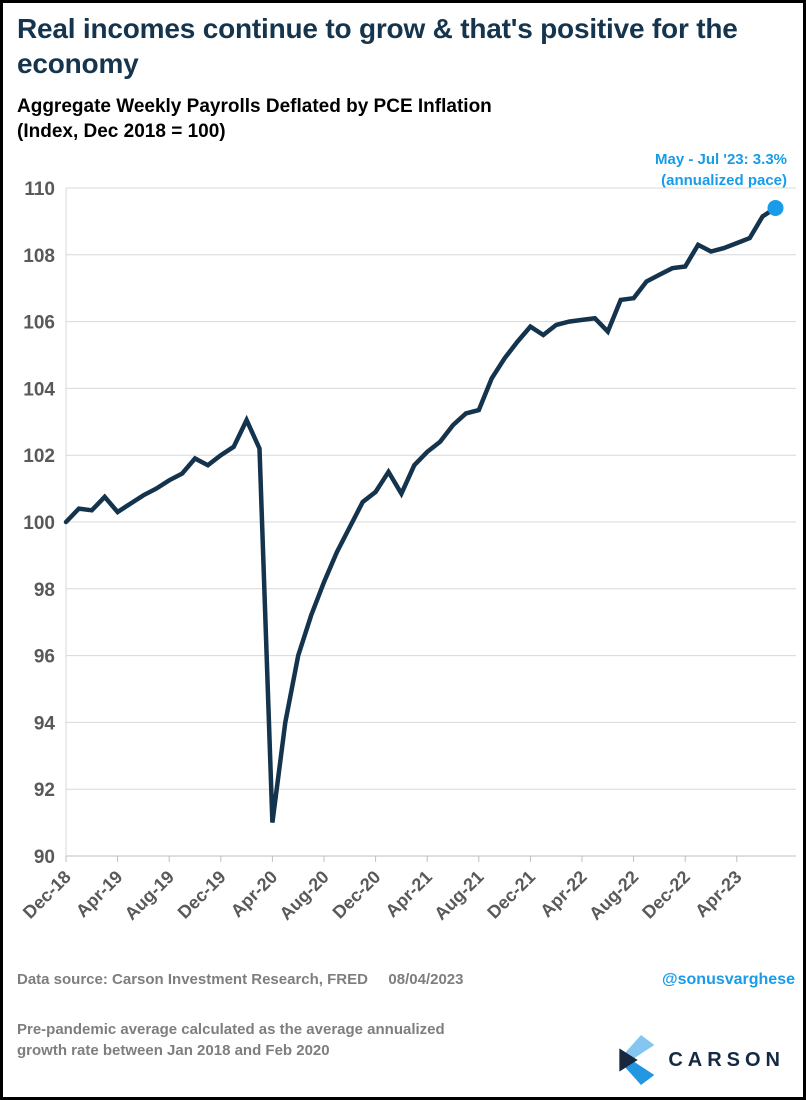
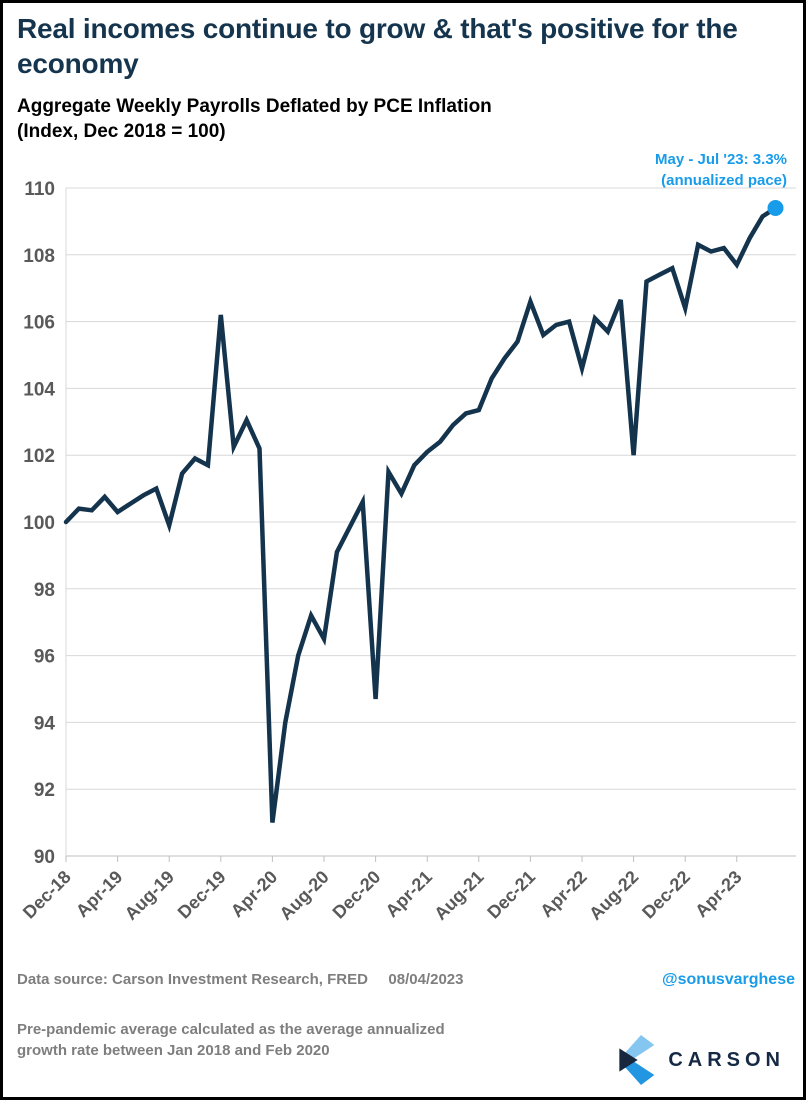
Aug-19: 101.2 -> 99.9
Dec-19: 102.0 -> 106.2
Aug-20: 98.2 -> 96.5
Dec-20: 100.9 -> 94.7
Dec-21: 105.8 -> 106.6
Apr-22: 106.0 -> 104.6
Aug-22: 106.7 -> 102.0
Dec-22: 107.7 -> 106.4
Apr-23: 108.3 -> 107.7
